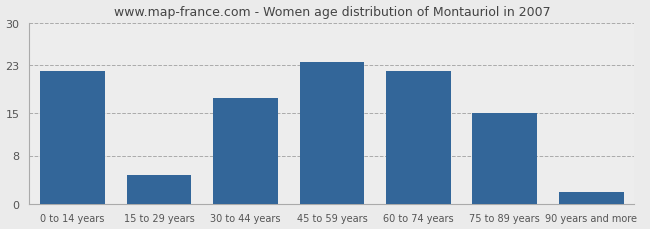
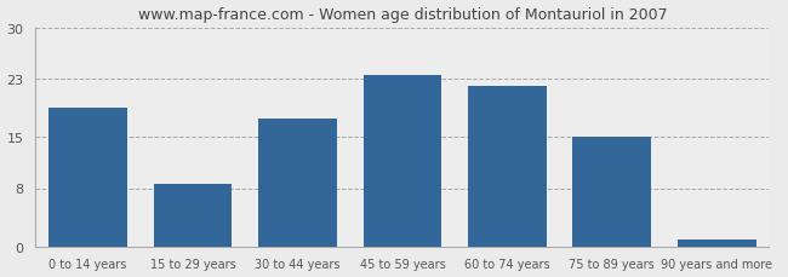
0 to 14 years: 22.0 -> 19.0
15 to 29 years: 4.8 -> 8.5
90 years and more: 2.0 -> 1.0
